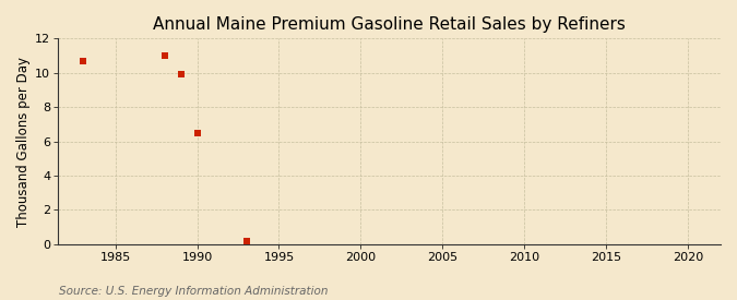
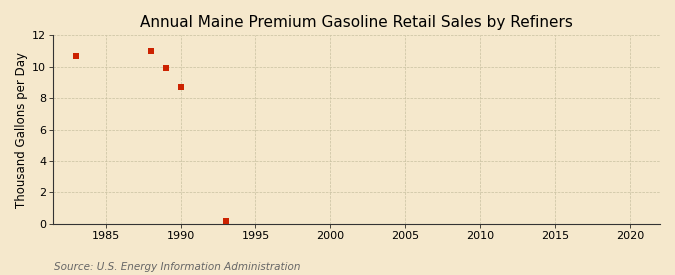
1990: 6.5 -> 8.7
